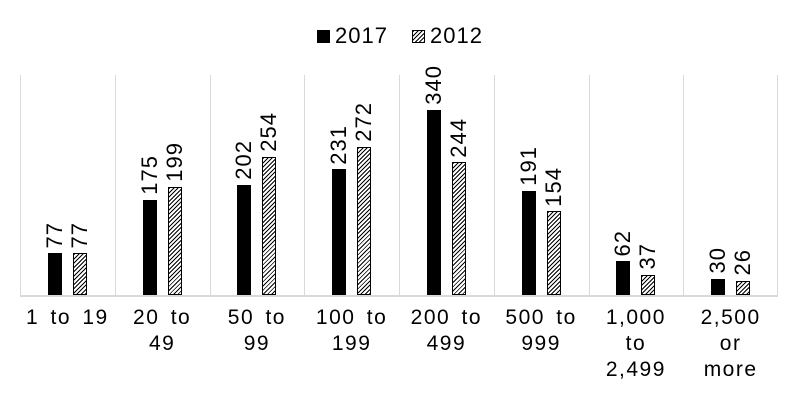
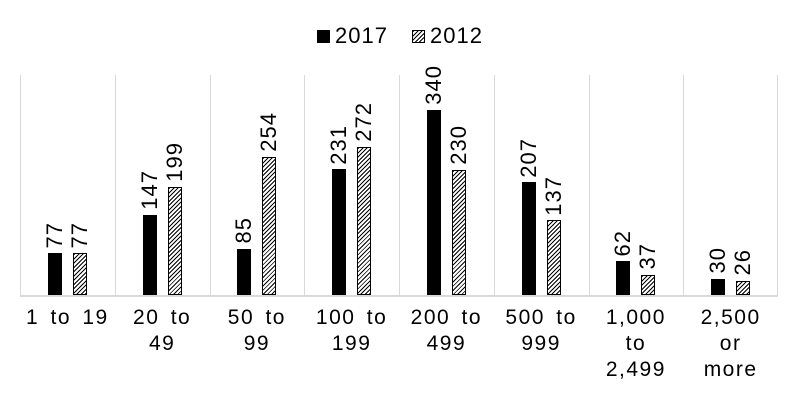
2017/20 to 49: 175 -> 147
2017/50 to 99: 202 -> 85
2012/200 to 499: 244 -> 230
2017/500 to 999: 191 -> 207
2012/500 to 999: 154 -> 137
